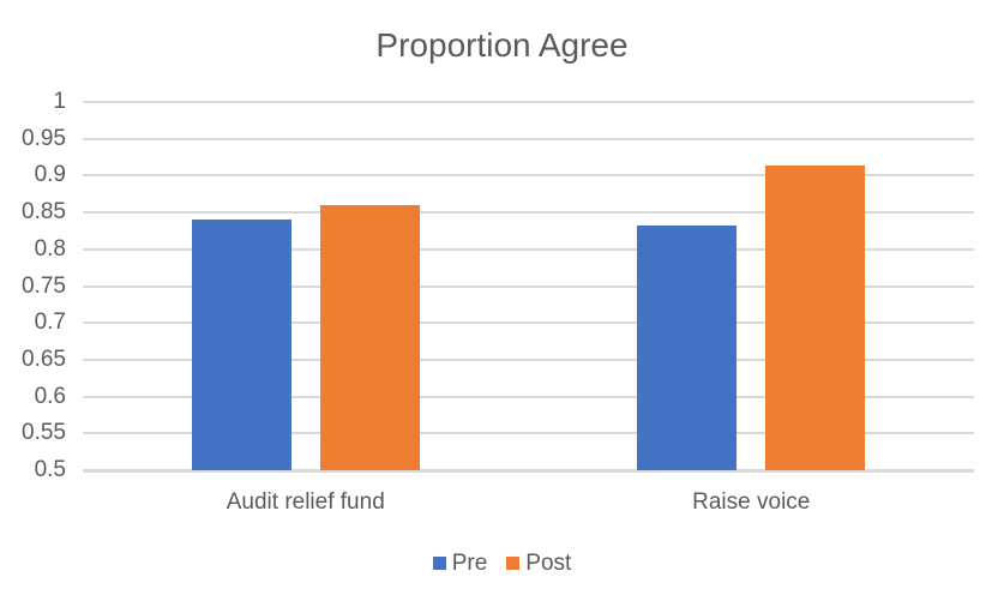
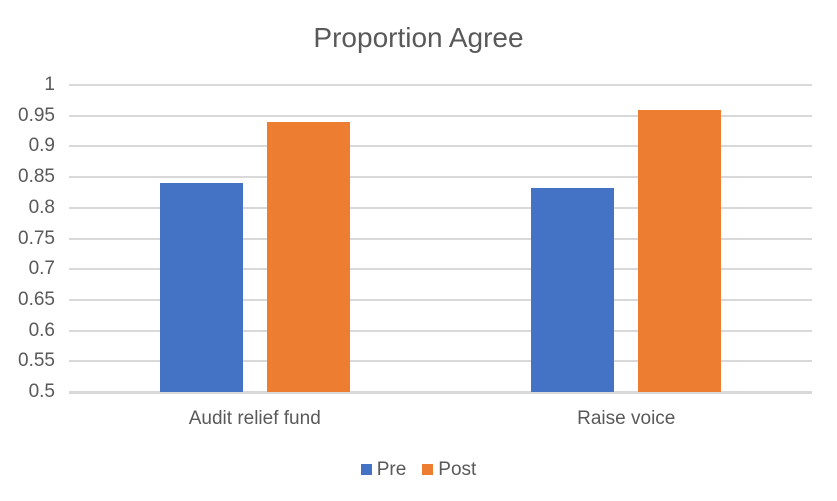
Post/Audit relief fund: 0.86 -> 0.94
Post/Raise voice: 0.91 -> 0.96
